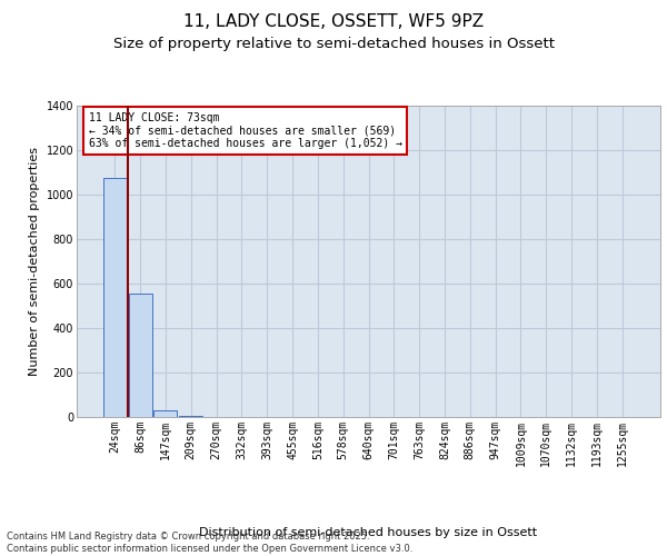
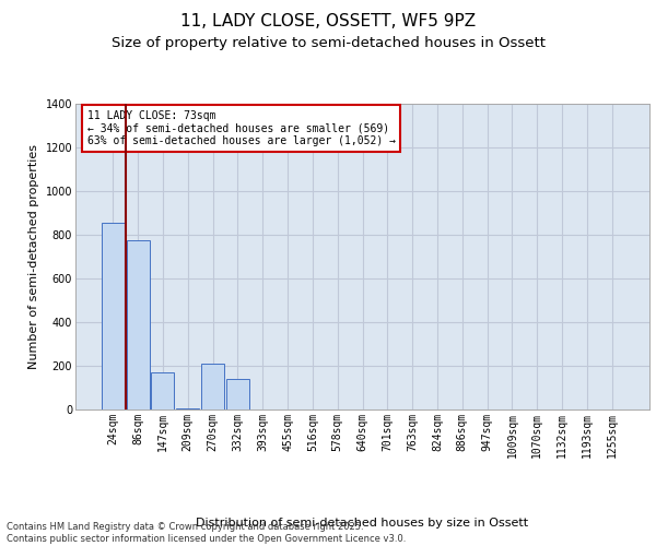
24sqm: 1075 -> 855
86sqm: 555 -> 775
147sqm: 30 -> 170
270sqm: 2 -> 210
332sqm: 1 -> 140
